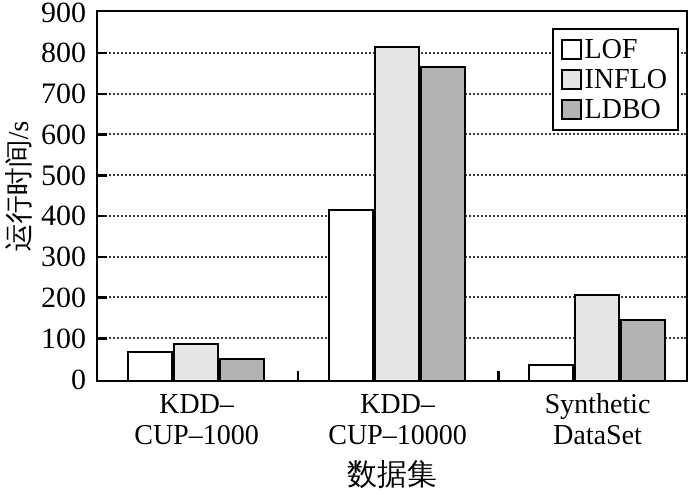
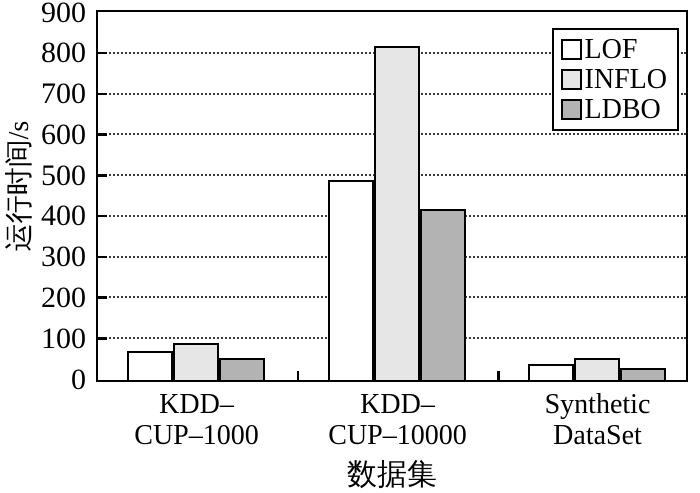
LOF/KDD–CUP–10000: 420 -> 490
LDBO/KDD–CUP–10000: 770 -> 420
INFLO/Synthetic DataSet: 210 -> 60
LDBO/Synthetic DataSet: 150 -> 30
